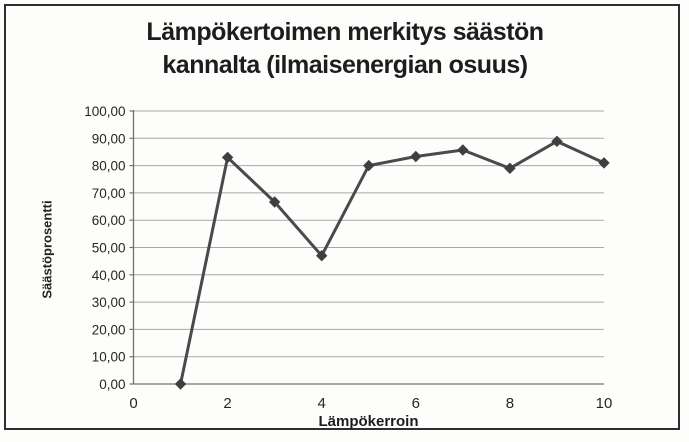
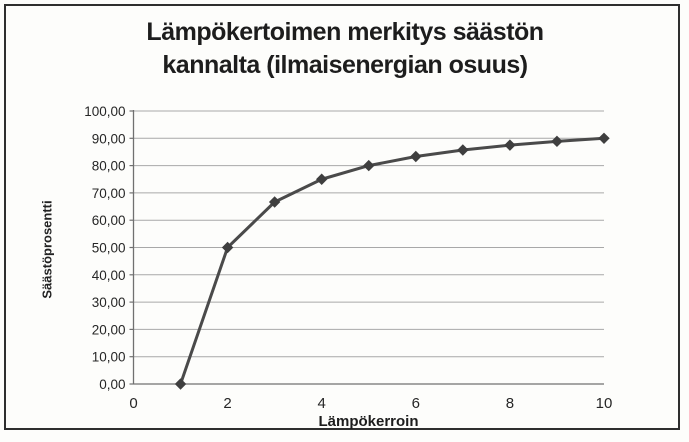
2: 83 -> 50
4: 47 -> 75
8: 79 -> 88
10: 81 -> 90
